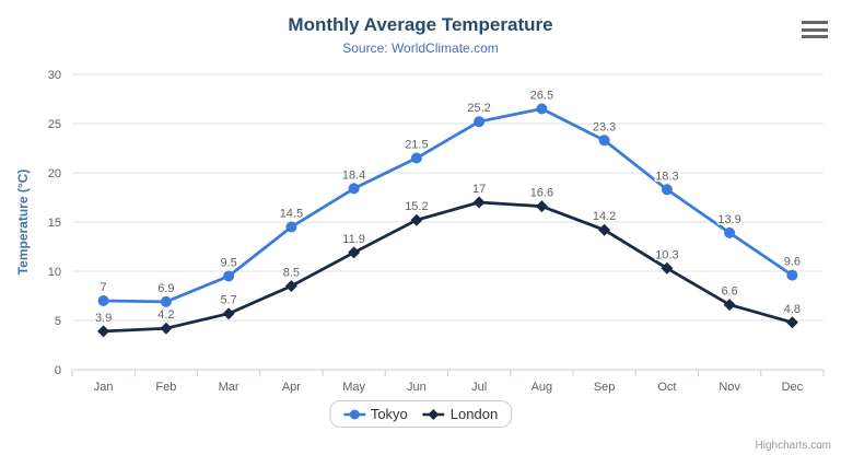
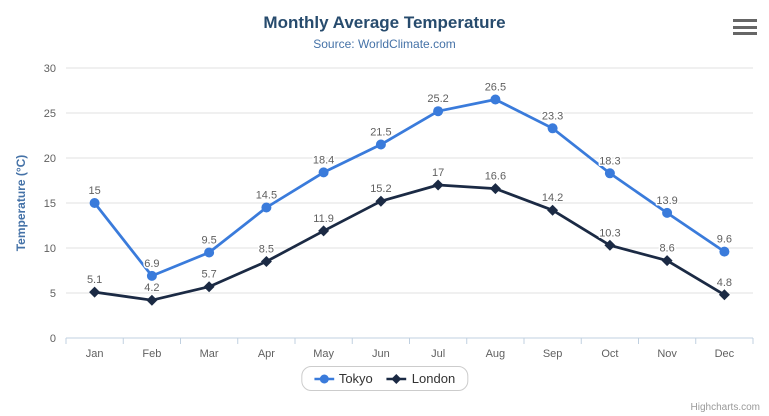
Tokyo/Jan: 7 -> 15
London/Jan: 3.9 -> 5.1
London/Nov: 6.6 -> 8.6
